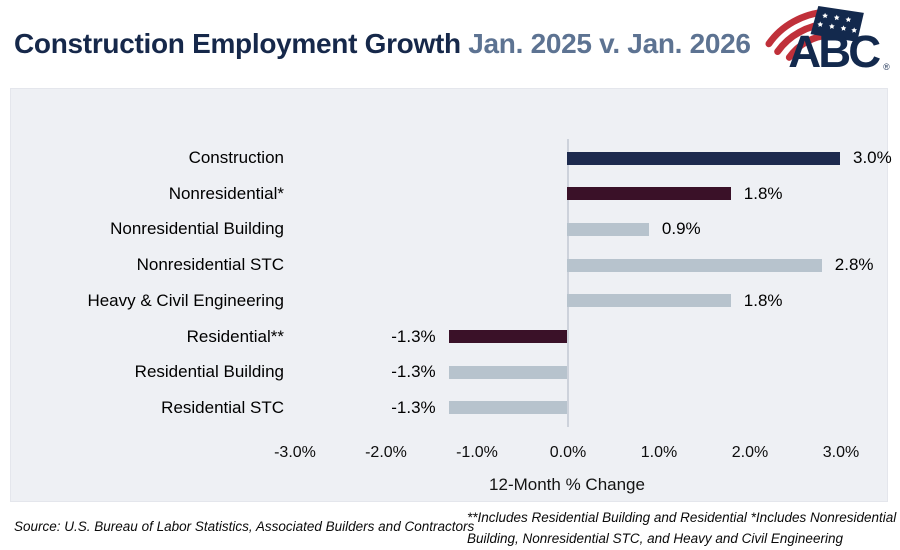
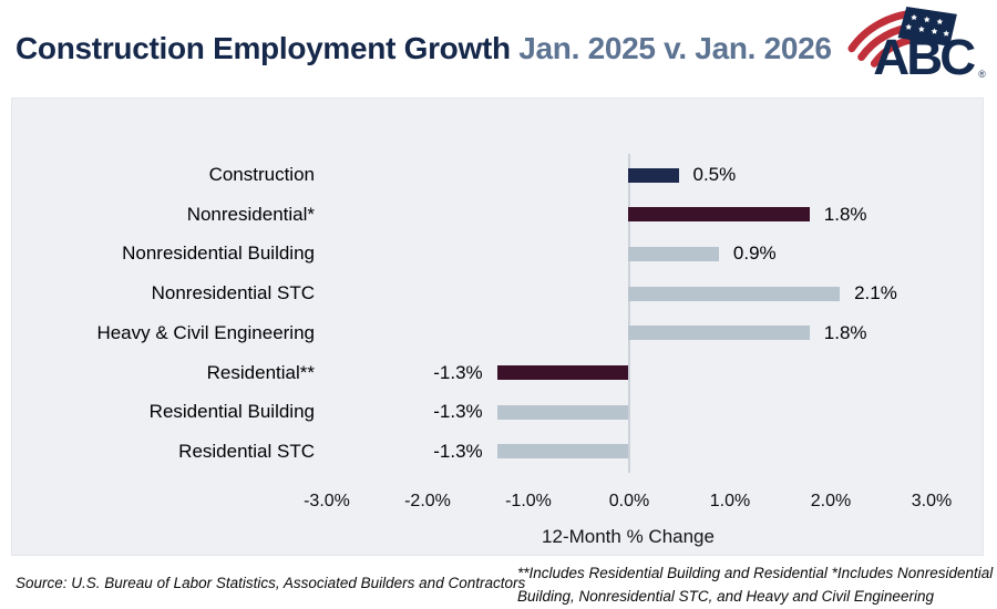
Construction: 3.0% -> 0.5%
Nonresidential STC: 2.8% -> 2.1%
